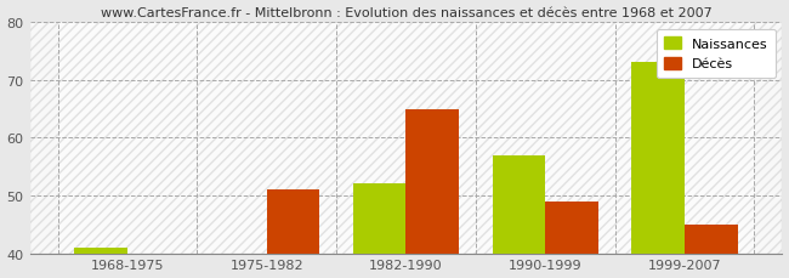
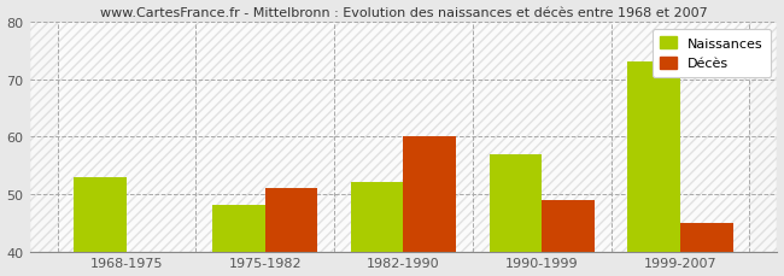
Naissances/1968-1975: 41 -> 53
Naissances/1975-1982: 40 -> 48
Décès/1982-1990: 65 -> 60
